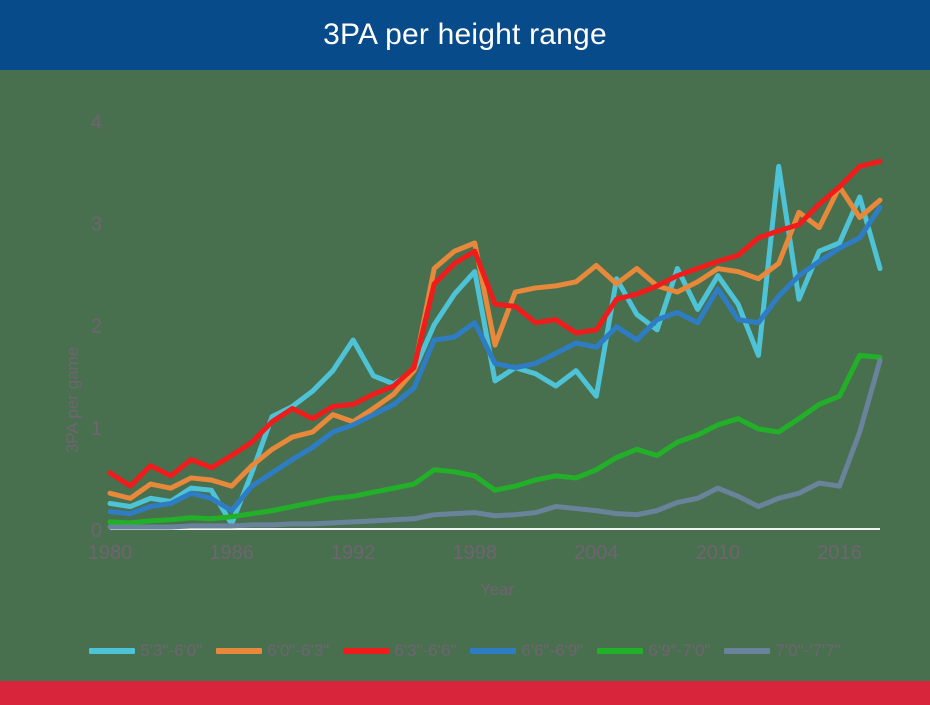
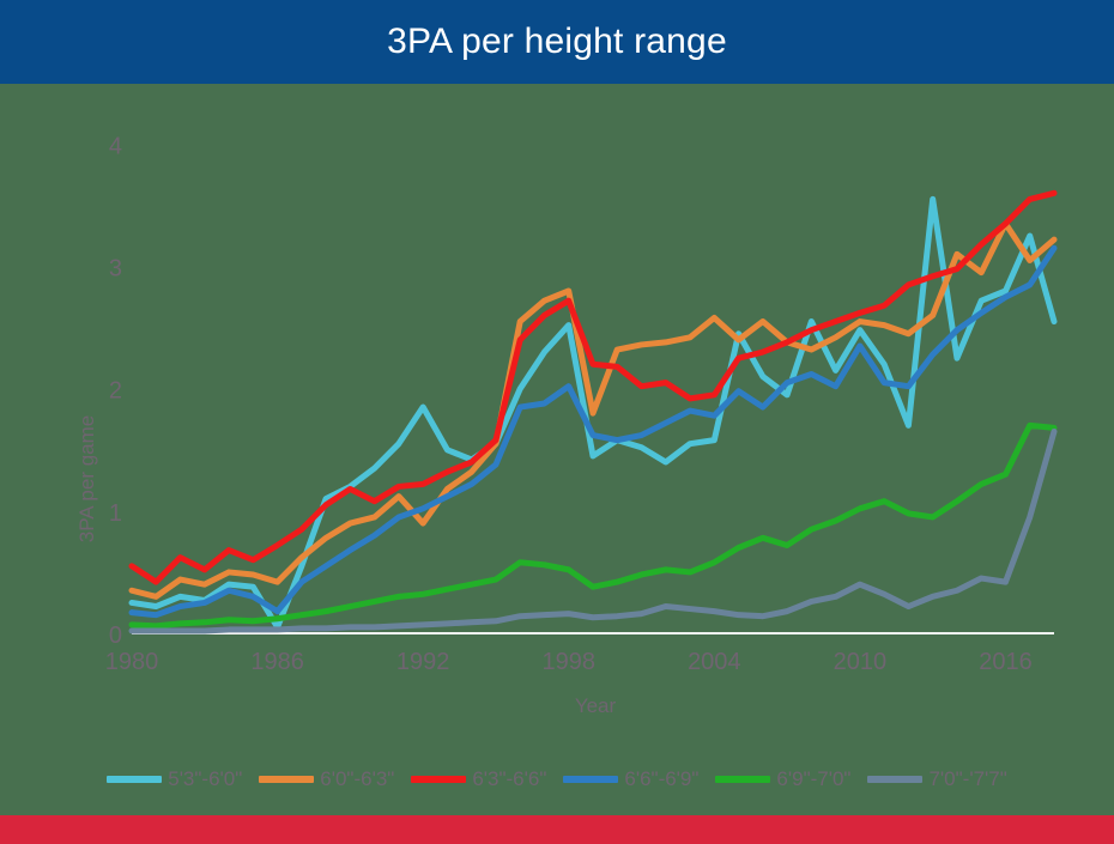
6'0"-6'3"/1992: 1.05 -> 0.90
5'3"-6'0"/2004: 1.30 -> 1.58
